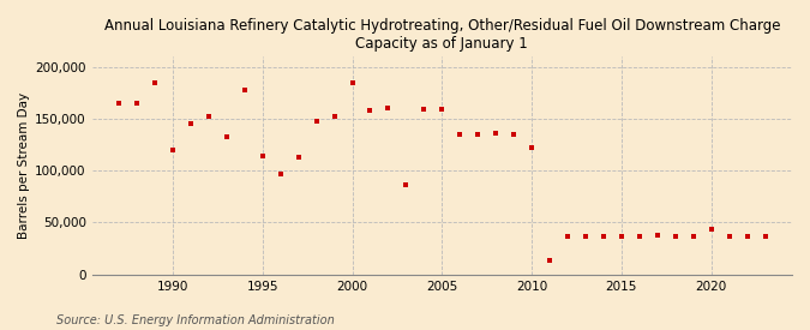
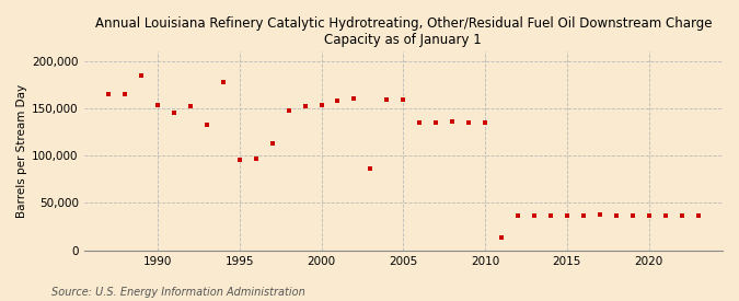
1990: 120,000 -> 153,000
1995: 114,000 -> 95,000
2000: 184,000 -> 153,000
2010: 122,000 -> 135,000
2020: 44,000 -> 37,000
